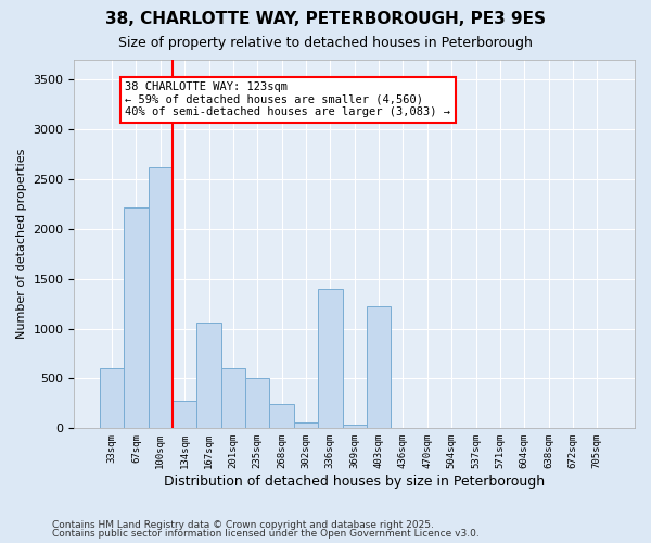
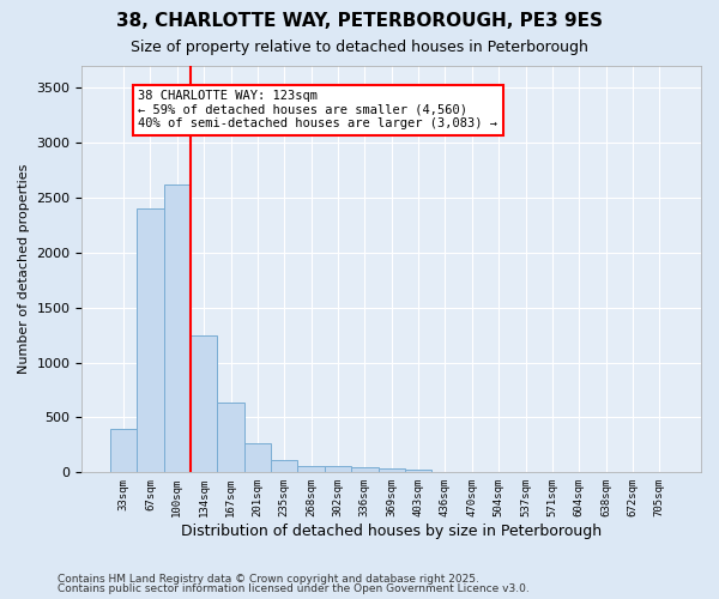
33sqm: 600 -> 400
67sqm: 2220 -> 2400
134sqm: 280 -> 1250
167sqm: 1060 -> 640
201sqm: 600 -> 270
235sqm: 500 -> 110
268sqm: 240 -> 60
336sqm: 1400 -> 50
403sqm: 1220 -> 20
